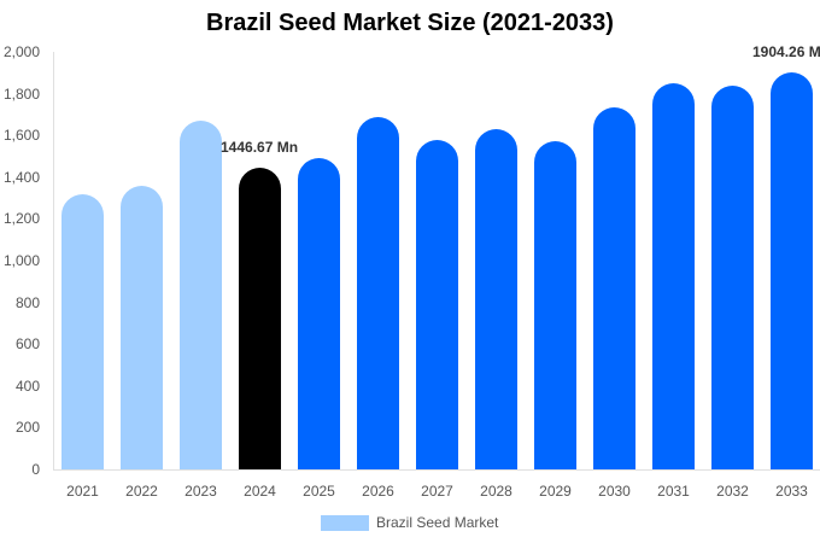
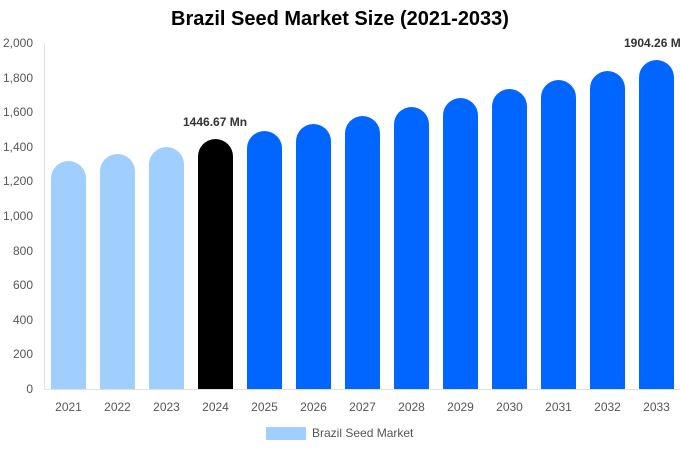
2023: 1670 -> 1400
2026: 1690 -> 1530
2029: 1570 -> 1680
2031: 1850 -> 1790
